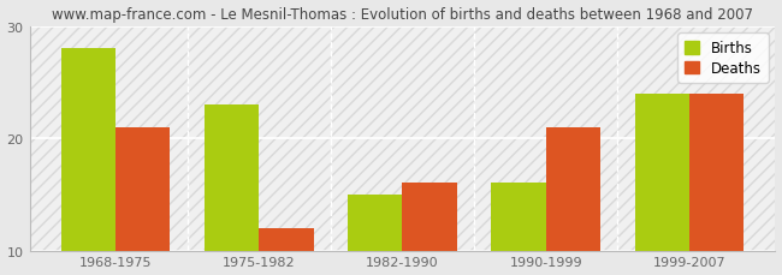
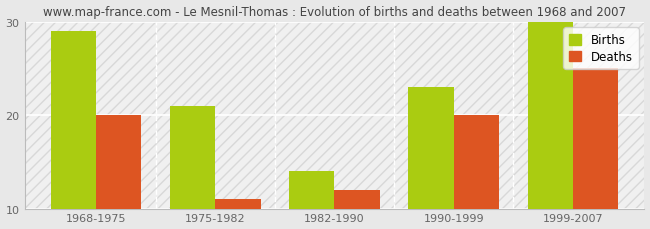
Births/1968-1975: 28 -> 29
Deaths/1968-1975: 21 -> 20
Births/1975-1982: 23 -> 21
Deaths/1975-1982: 12 -> 11
Births/1982-1990: 15 -> 14
Deaths/1982-1990: 16 -> 12
Births/1990-1999: 16 -> 23
Deaths/1990-1999: 21 -> 20
Births/1999-2007: 24 -> 30
Deaths/1999-2007: 24 -> 25
